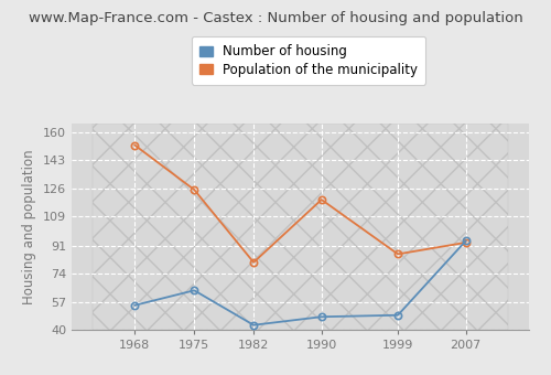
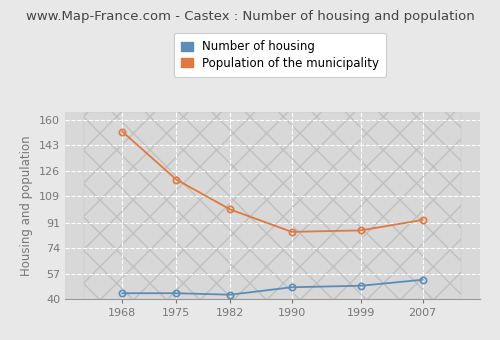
Number of housing/1968: 55 -> 44
Number of housing/1975: 64 -> 44
Population of the municipality/1975: 125 -> 120
Population of the municipality/1982: 81 -> 100
Population of the municipality/1990: 119 -> 85
Number of housing/2007: 94 -> 53
